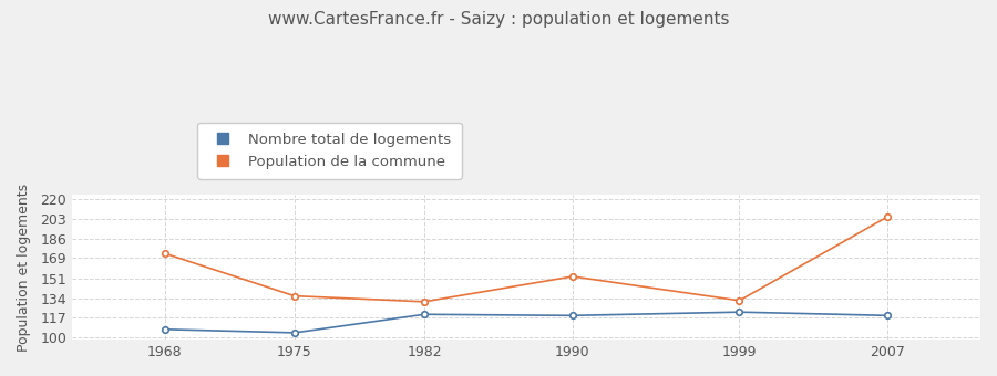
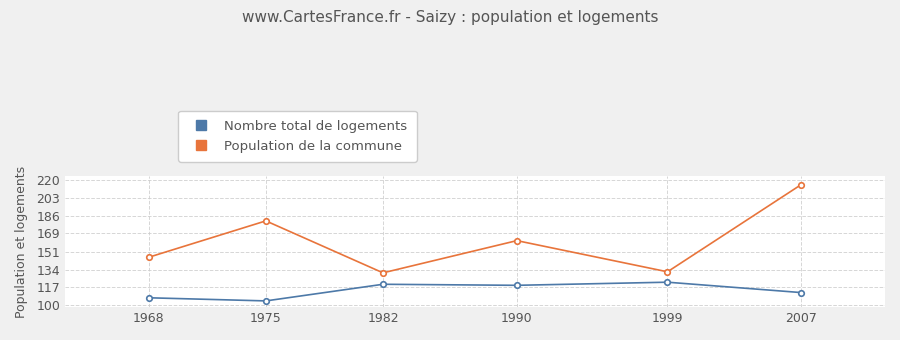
Population de la commune/1968: 173 -> 146
Population de la commune/1975: 136 -> 181
Population de la commune/1990: 153 -> 162
Nombre total de logements/2007: 119 -> 112
Population de la commune/2007: 205 -> 216
